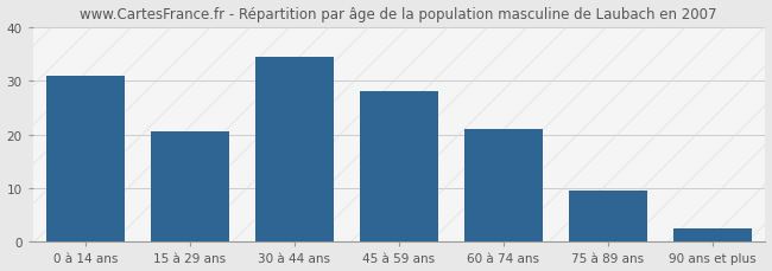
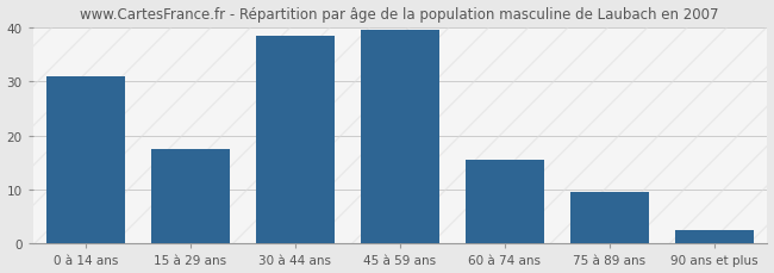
15 à 29 ans: 20.5 -> 17.5
30 à 44 ans: 34.5 -> 38.5
45 à 59 ans: 28.0 -> 39.5
60 à 74 ans: 21.0 -> 15.5
